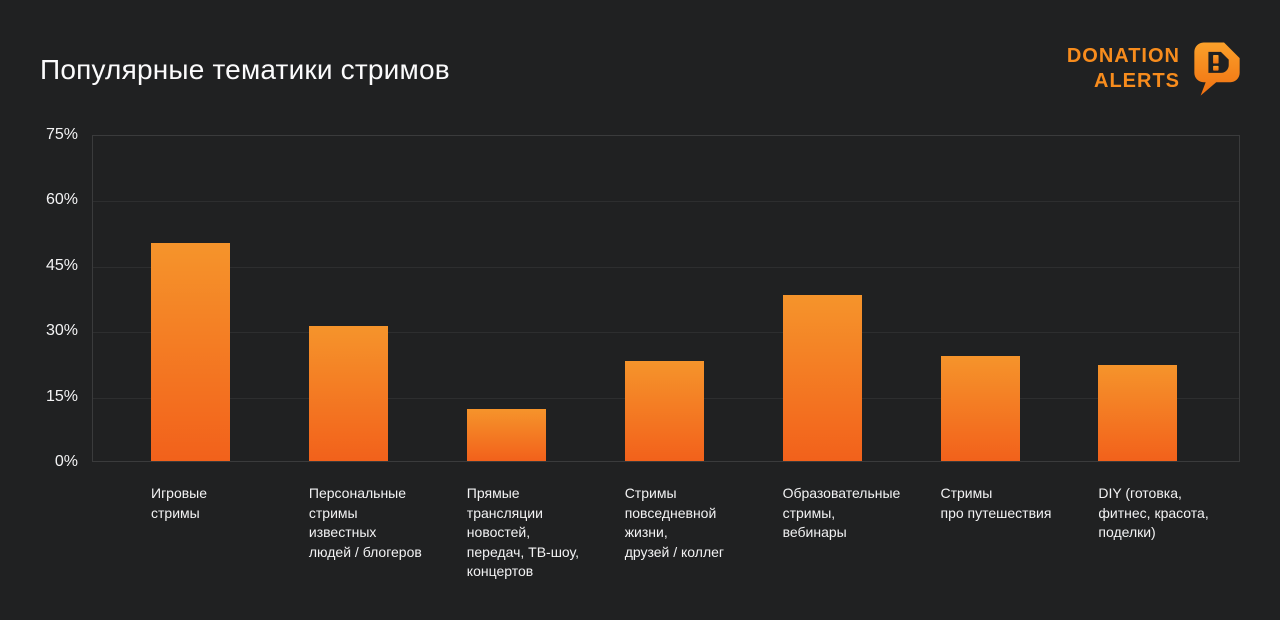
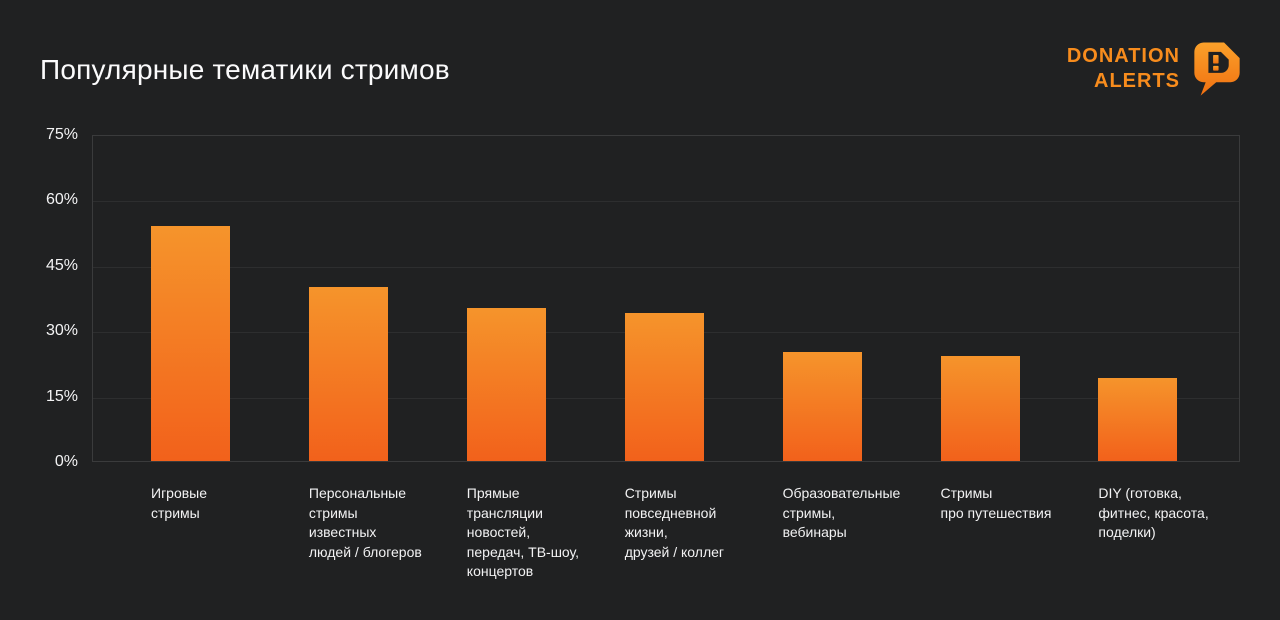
Игровые стримы: 50% -> 54%
Персональные стримы известных людей / блогеров: 31% -> 40%
Прямые трансляции новостей, передач, ТВ-шоу, концертов: 12% -> 35%
Стримы повседневной жизни, друзей / коллег: 23% -> 34%
Образовательные стримы, вебинары: 38% -> 25%
DIY (готовка, фитнес, красота, поделки): 22% -> 19%
